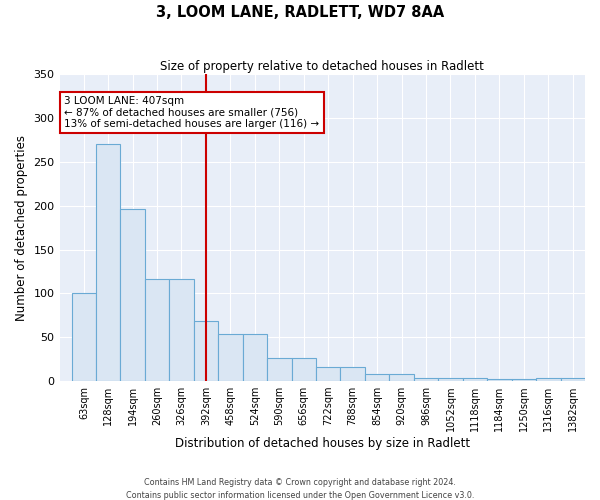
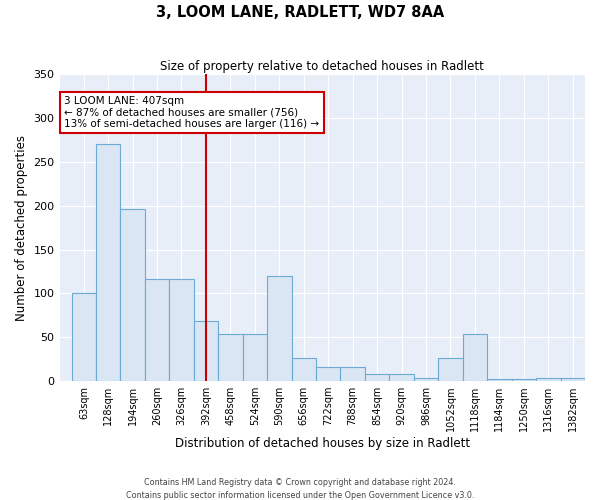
590sqm: 26 -> 120
1052sqm: 4 -> 26
1118sqm: 4 -> 54
